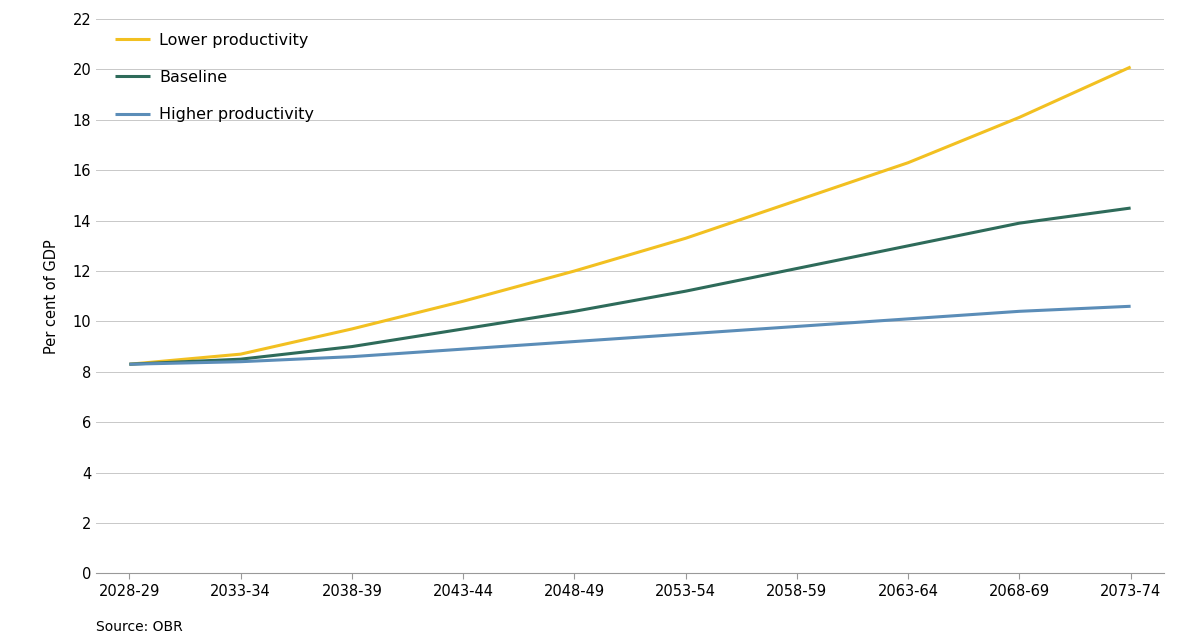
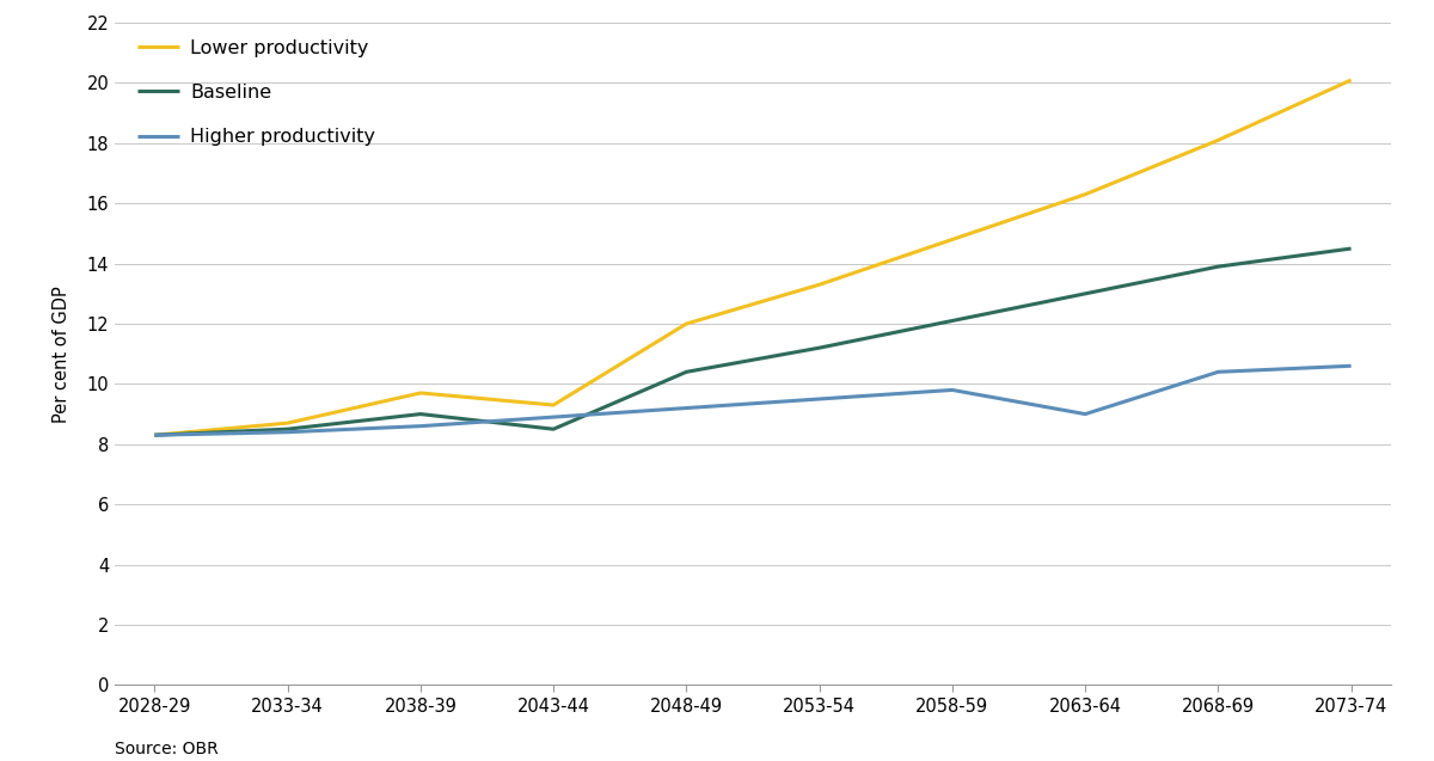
Lower productivity/2043-44: 10.8 -> 9.3
Baseline/2043-44: 9.7 -> 8.5
Higher productivity/2063-64: 10.1 -> 9.0
